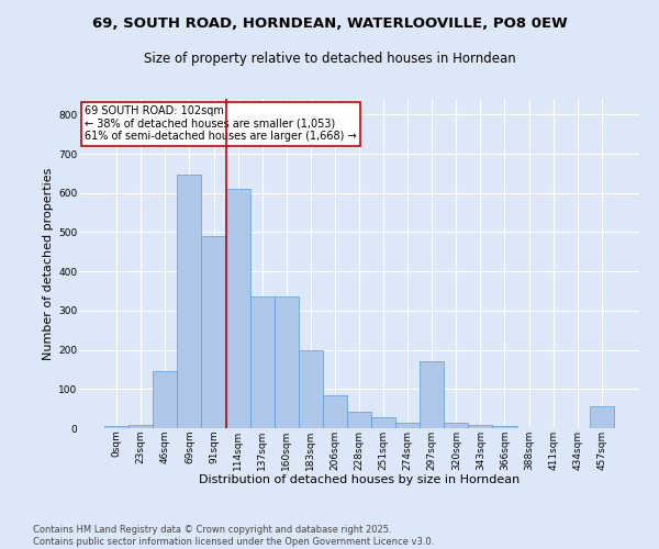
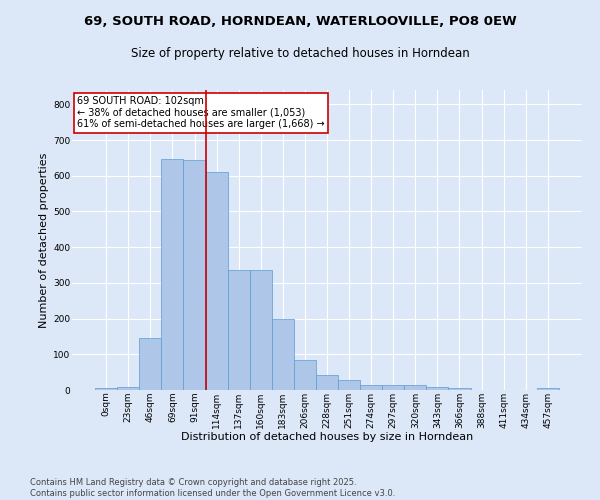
91sqm: 490 -> 643
297sqm: 170 -> 13
457sqm: 55 -> 5
